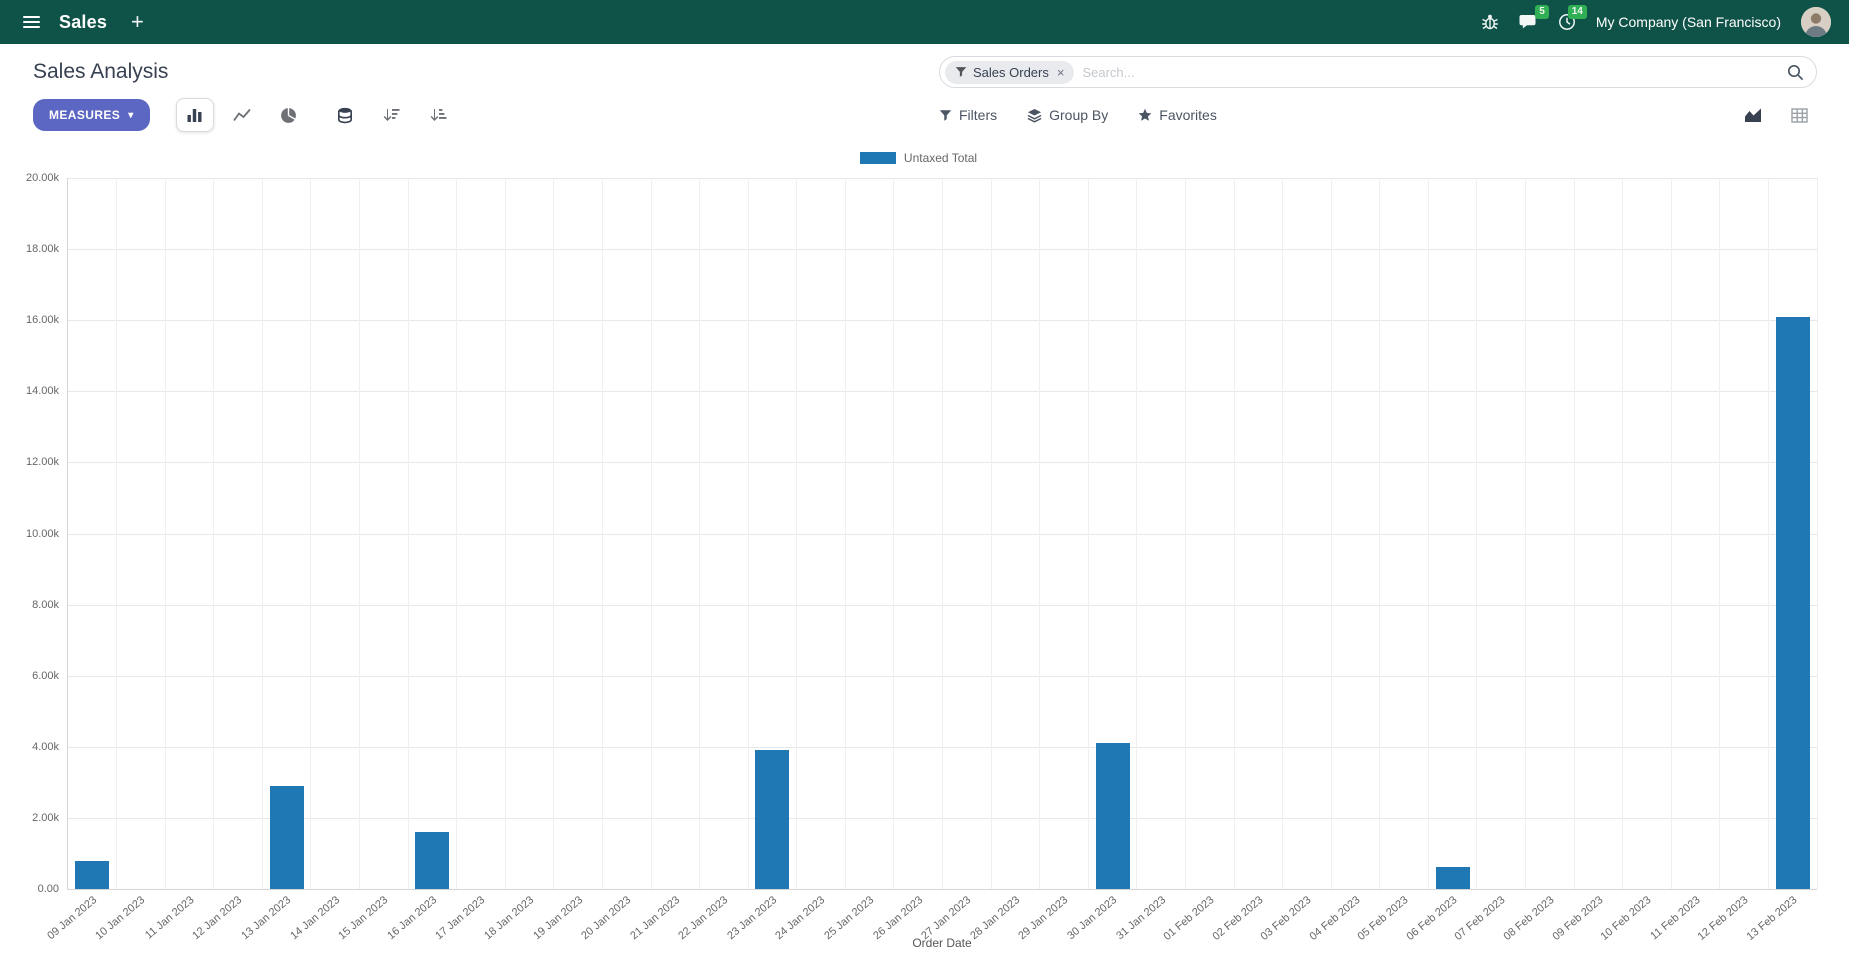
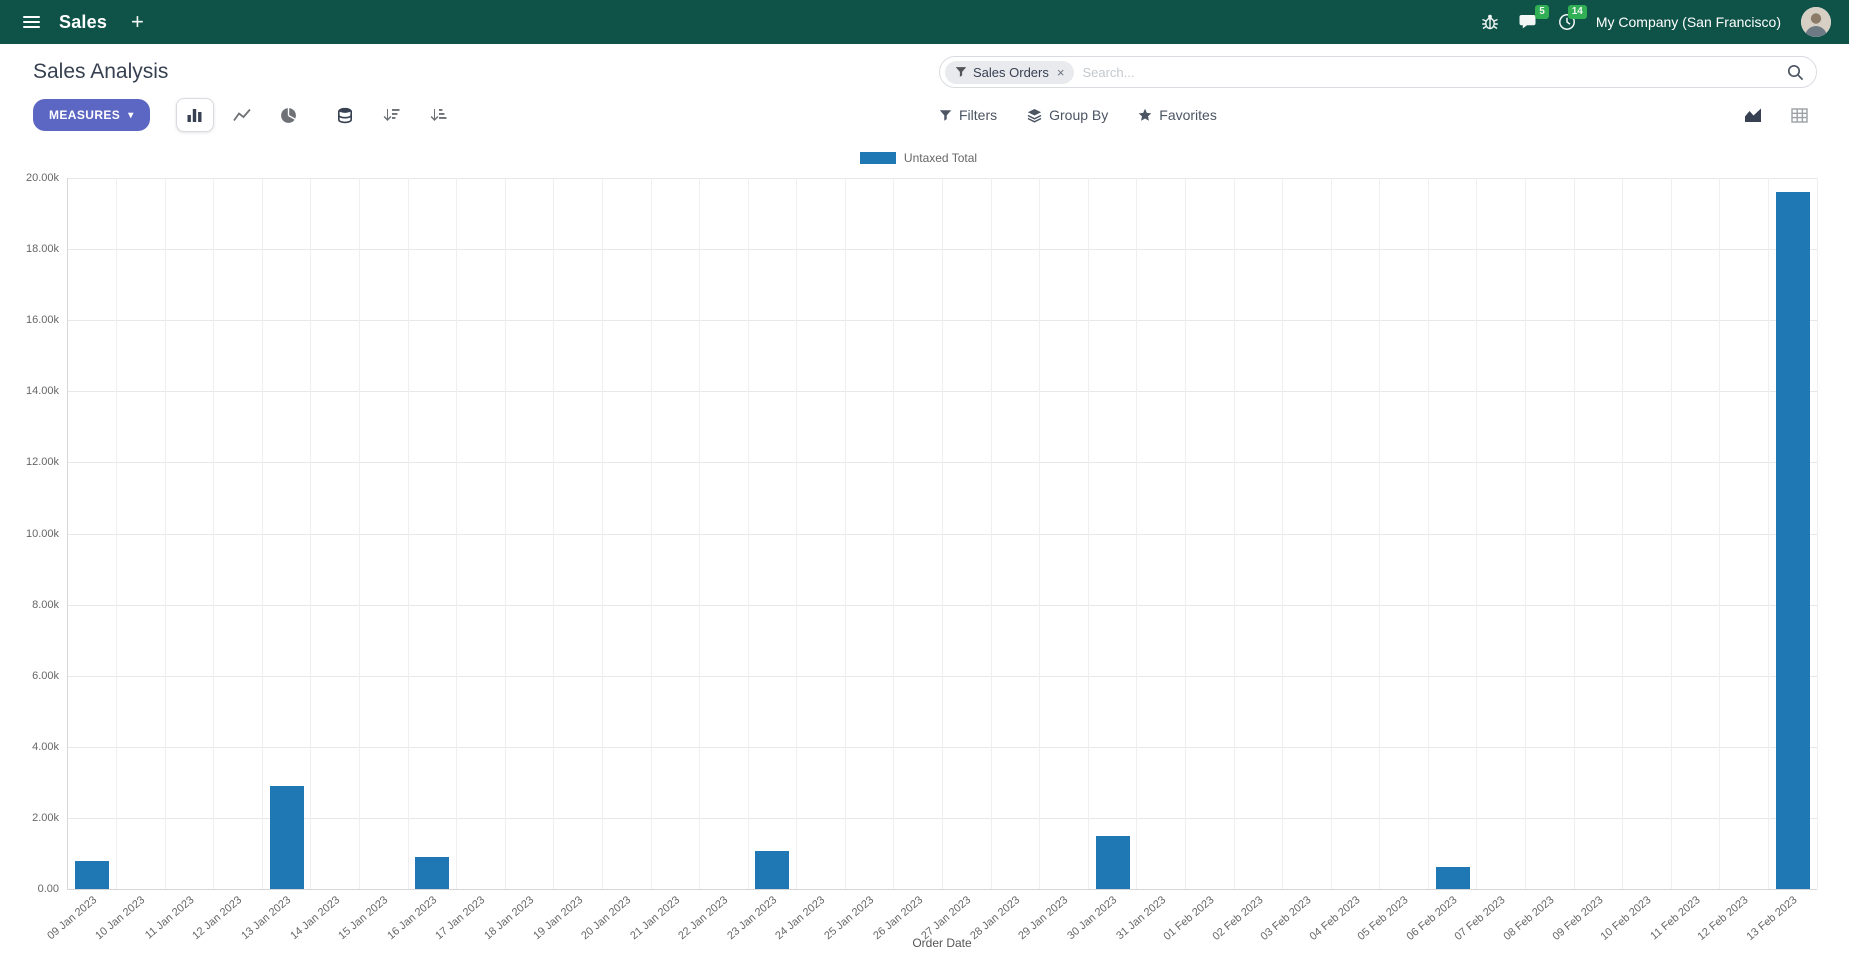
16 Jan 2023: 1.6k -> 0.9k
23 Jan 2023: 3.9k -> 1.1k
30 Jan 2023: 4.1k -> 1.5k
13 Feb 2023: 16.1k -> 19.6k
